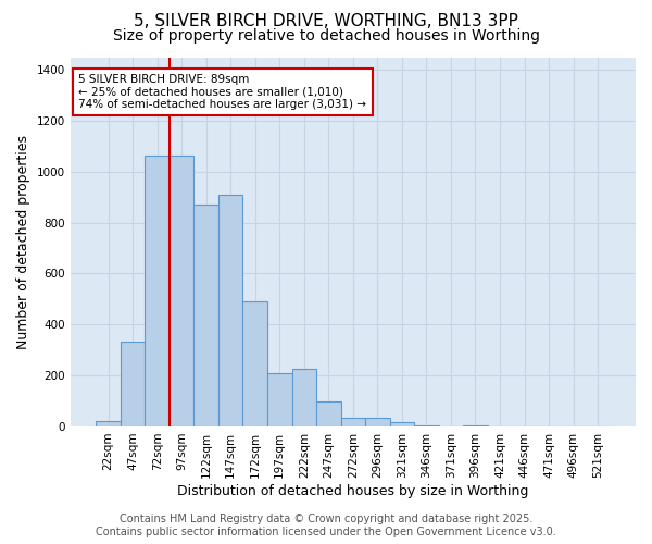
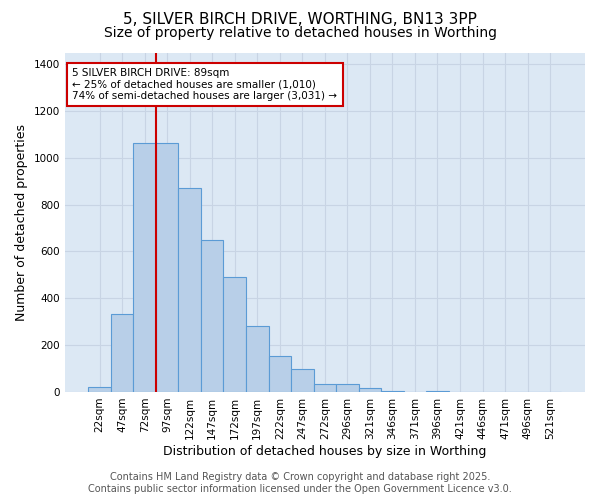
147sqm: 910 -> 650
197sqm: 210 -> 280
222sqm: 225 -> 155
